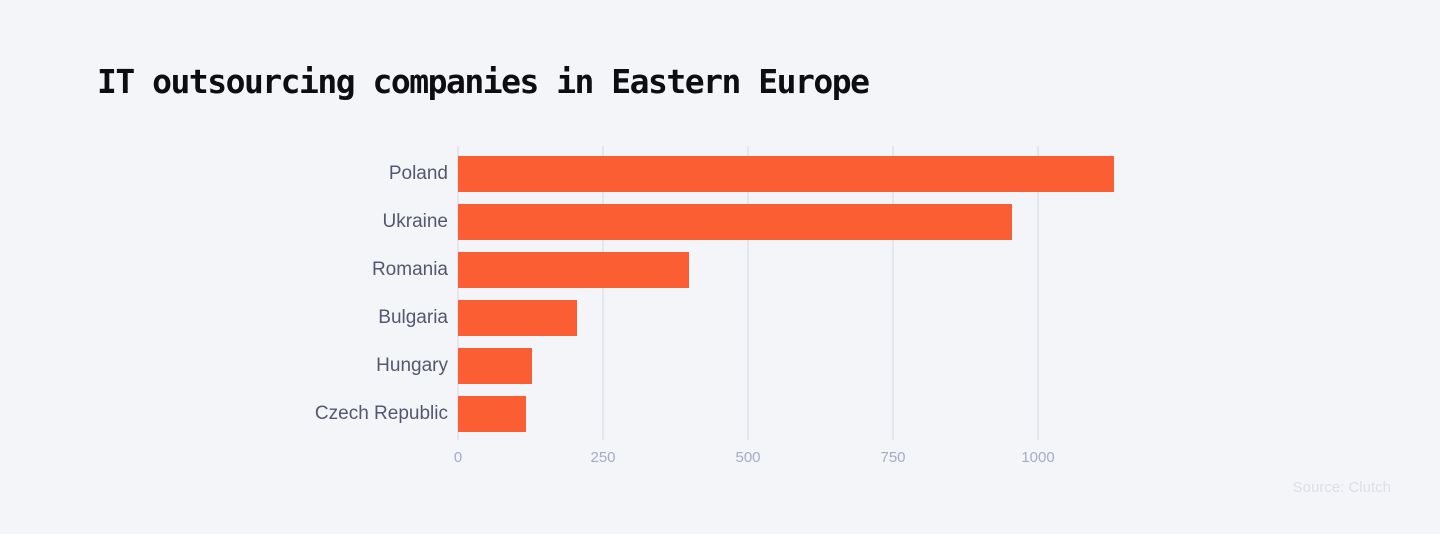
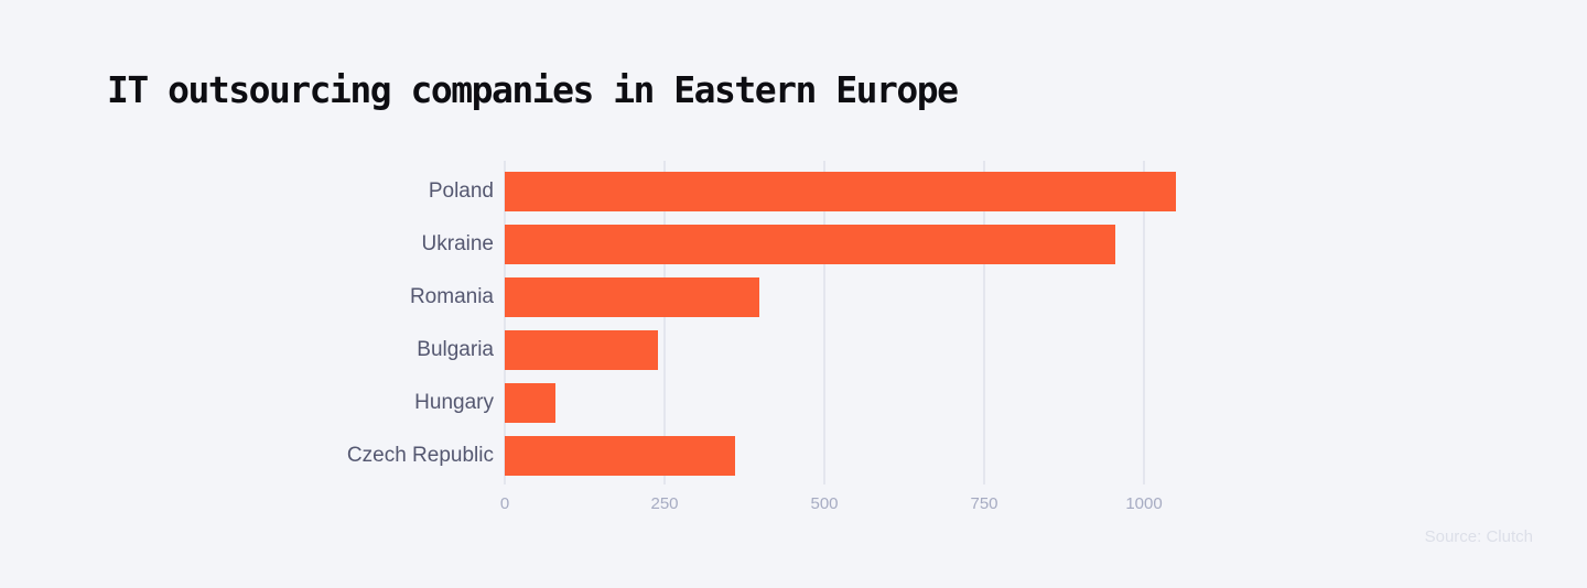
Poland: 1130 -> 1050
Bulgaria: 200 -> 240
Hungary: 130 -> 80
Czech Republic: 120 -> 360
